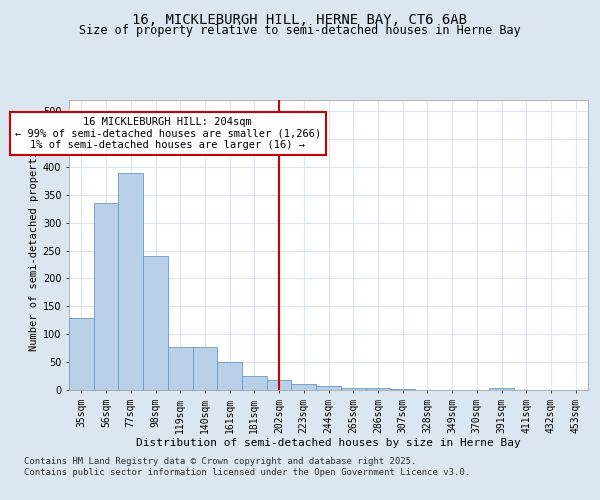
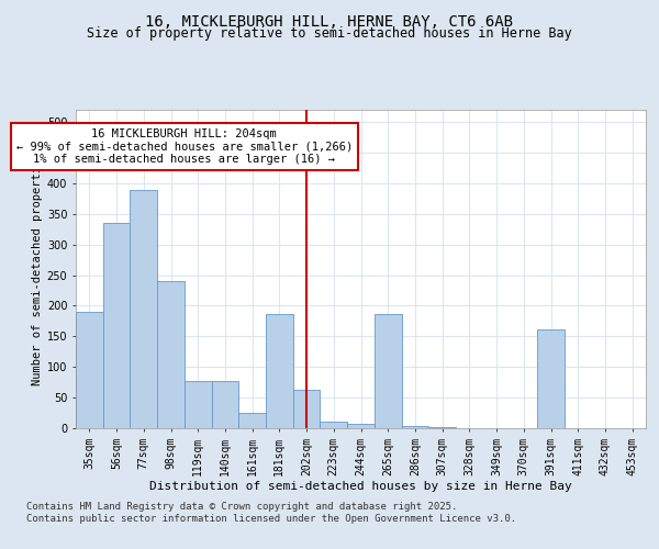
35sqm: 130 -> 190
161sqm: 50 -> 26
181sqm: 25 -> 186
202sqm: 18 -> 62
265sqm: 4 -> 186
391sqm: 3 -> 162
